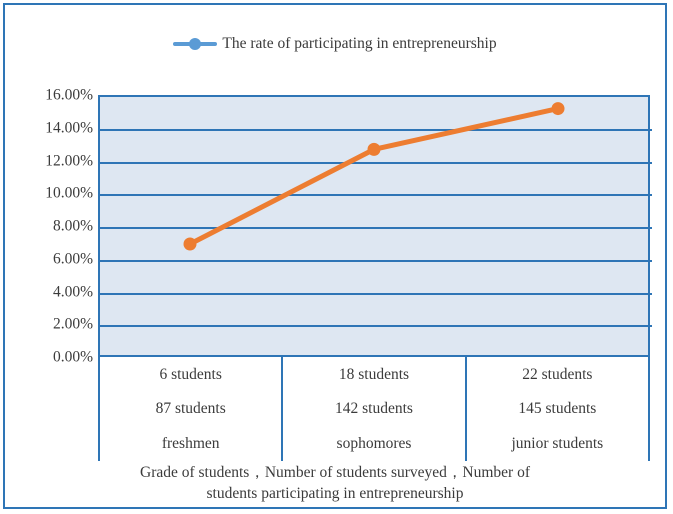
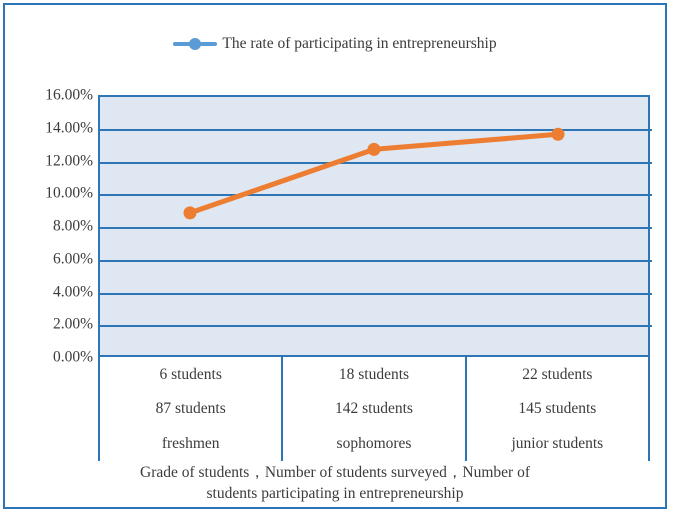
freshmen: 6.9% -> 8.8%
junior students: 15.2% -> 13.6%
